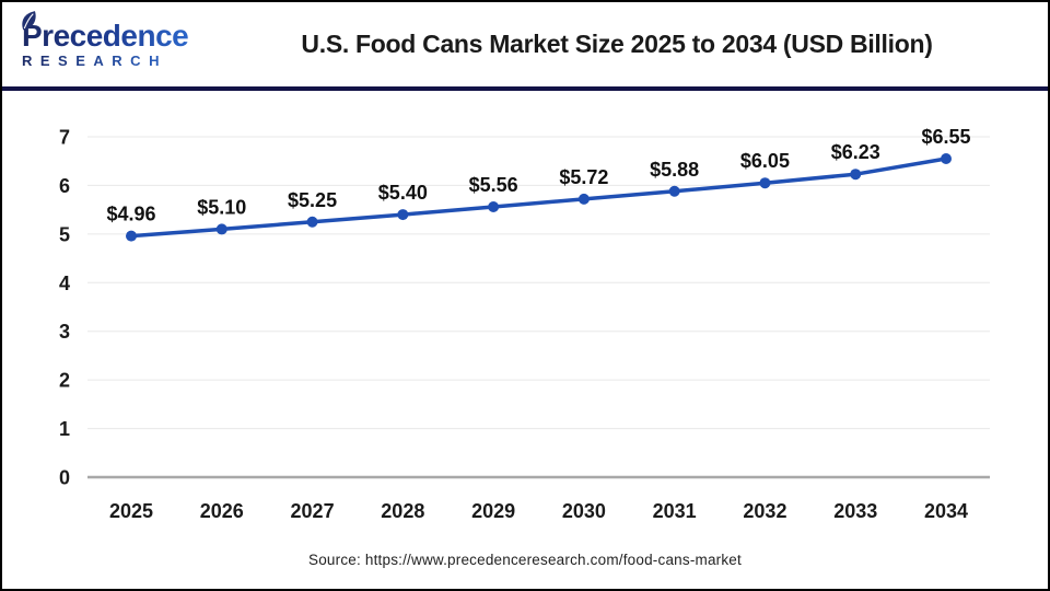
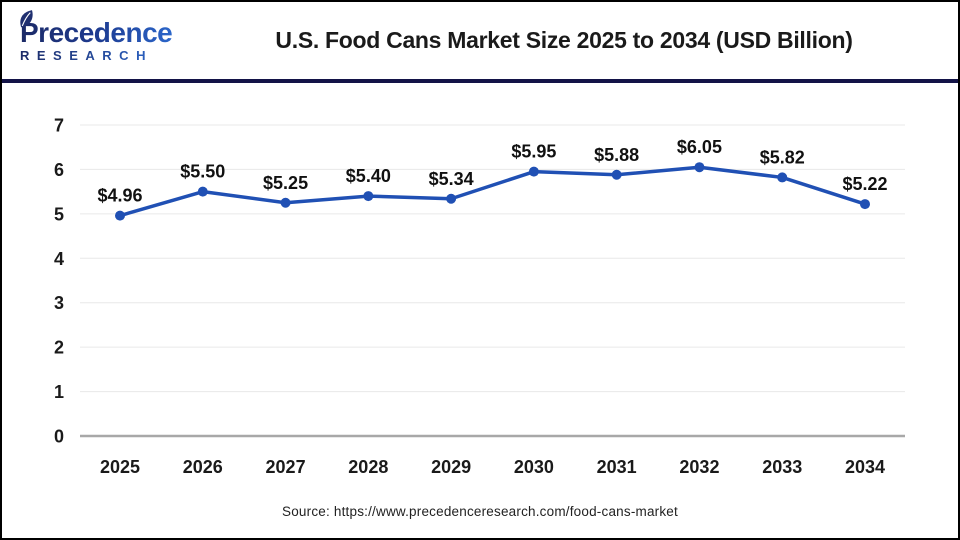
2026: $5.10 -> $5.50
2029: $5.56 -> $5.34
2030: $5.72 -> $5.95
2033: $6.23 -> $5.82
2034: $6.55 -> $5.22
